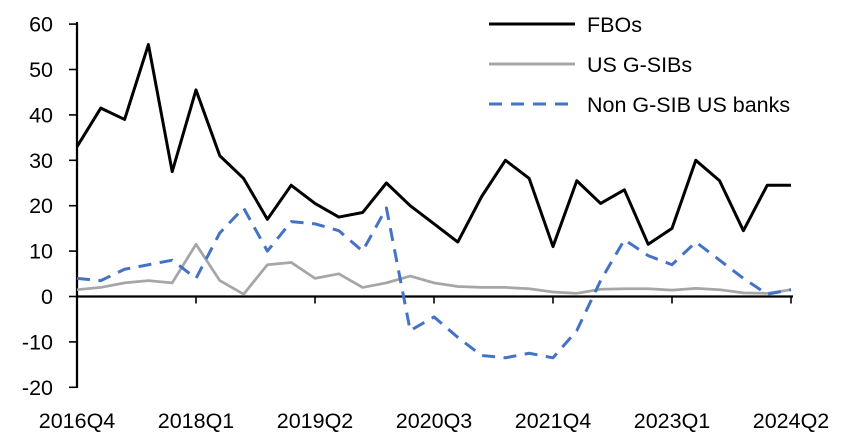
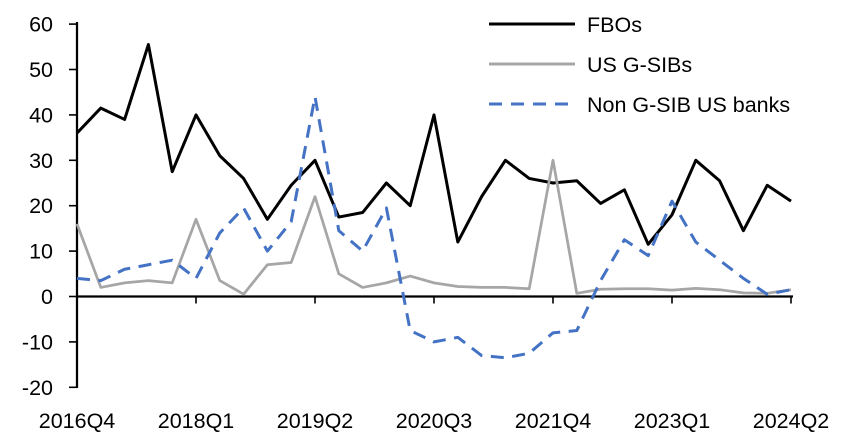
FBOs/2016Q4: 33 -> 36
US G-SIBs/2016Q4: 2 -> 16
FBOs/2018Q1: 46 -> 40
US G-SIBs/2018Q1: 12 -> 17
FBOs/2019Q2: 20 -> 30
US G-SIBs/2019Q2: 4 -> 22
Non G-SIB US banks/2019Q2: 16 -> 44
FBOs/2020Q3: 16 -> 40
Non G-SIB US banks/2020Q3: -4 -> -10
FBOs/2021Q4: 11 -> 25
US G-SIBs/2021Q4: 1 -> 30
Non G-SIB US banks/2021Q4: -14 -> -8
FBOs/2023Q1: 15 -> 18
Non G-SIB US banks/2023Q1: 7 -> 21
FBOs/2024Q2: 24 -> 21
